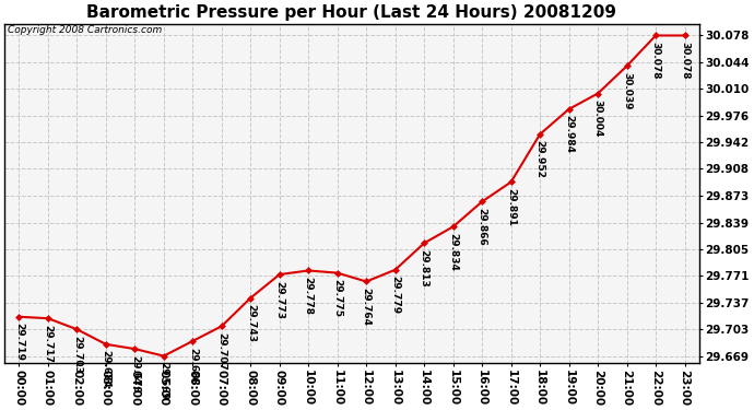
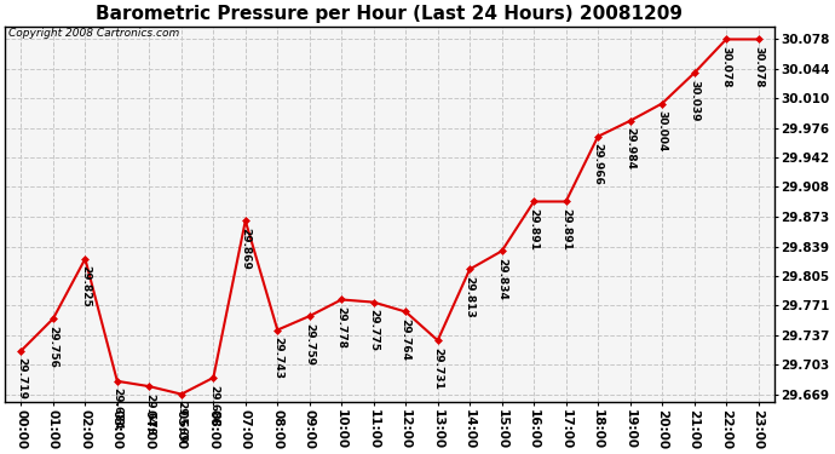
01:00: 29.717 -> 29.756
02:00: 29.703 -> 29.825
07:00: 29.707 -> 29.869
09:00: 29.773 -> 29.759
13:00: 29.779 -> 29.731
16:00: 29.866 -> 29.891
18:00: 29.952 -> 29.966
